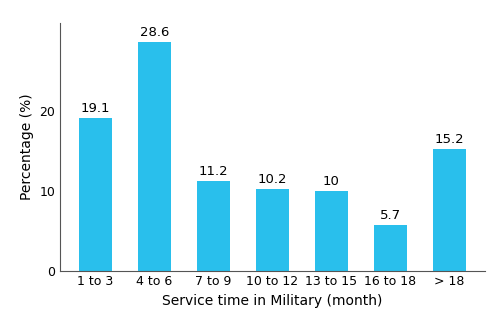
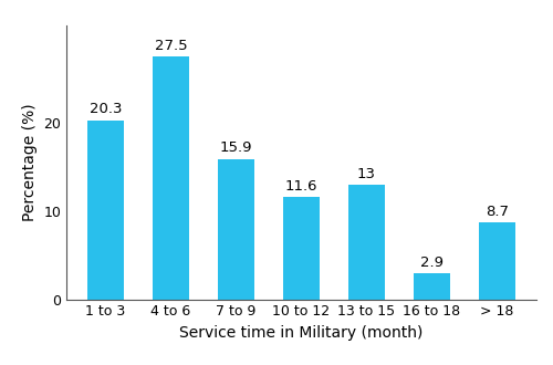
1 to 3: 19.1 -> 20.3
4 to 6: 28.6 -> 27.5
7 to 9: 11.2 -> 15.9
10 to 12: 10.2 -> 11.6
13 to 15: 10 -> 13
16 to 18: 5.7 -> 2.9
> 18: 15.2 -> 8.7
